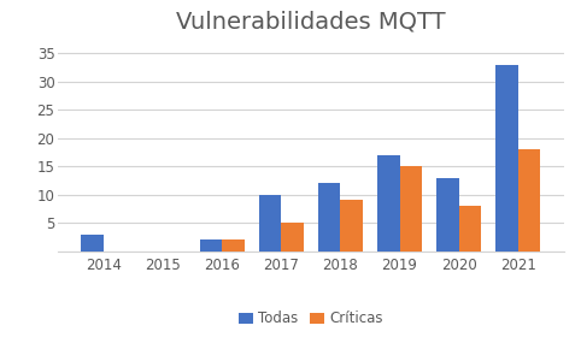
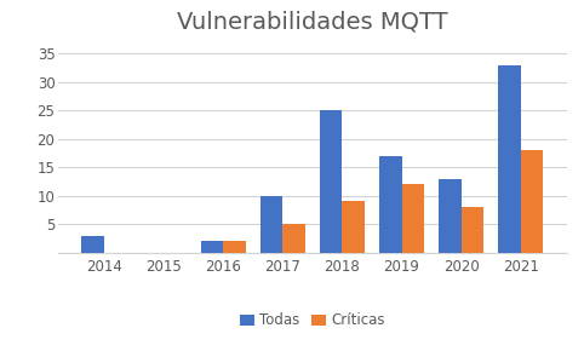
Todas/2018: 12 -> 25
Críticas/2019: 15 -> 12
